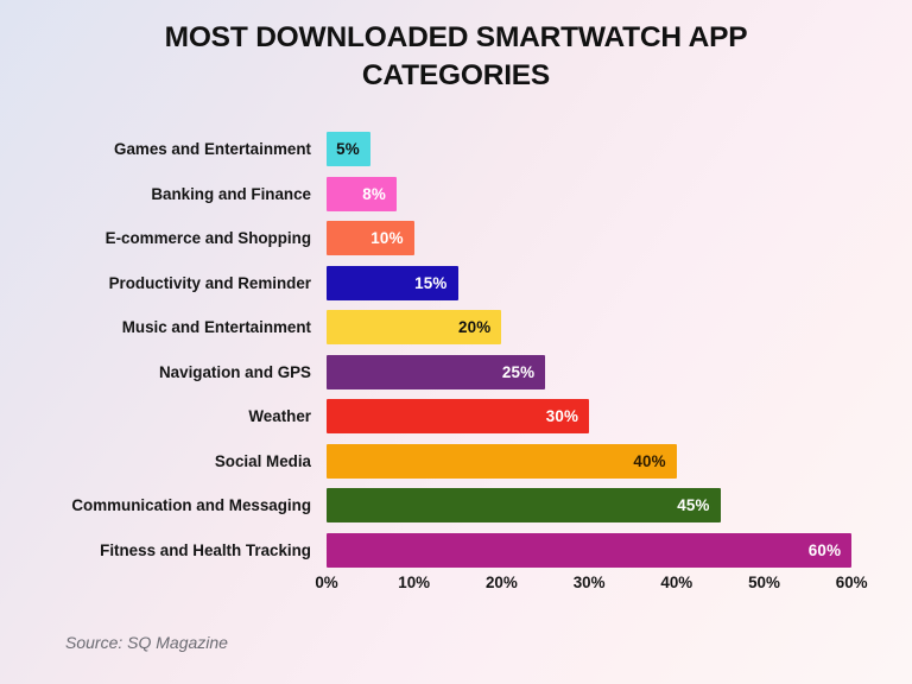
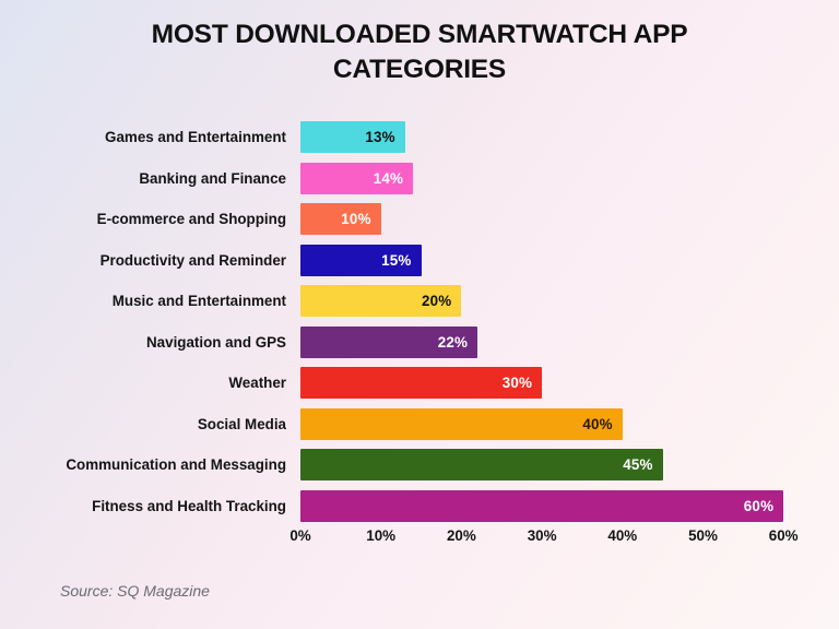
Games and Entertainment: 5% -> 13%
Banking and Finance: 8% -> 14%
Navigation and GPS: 25% -> 22%
